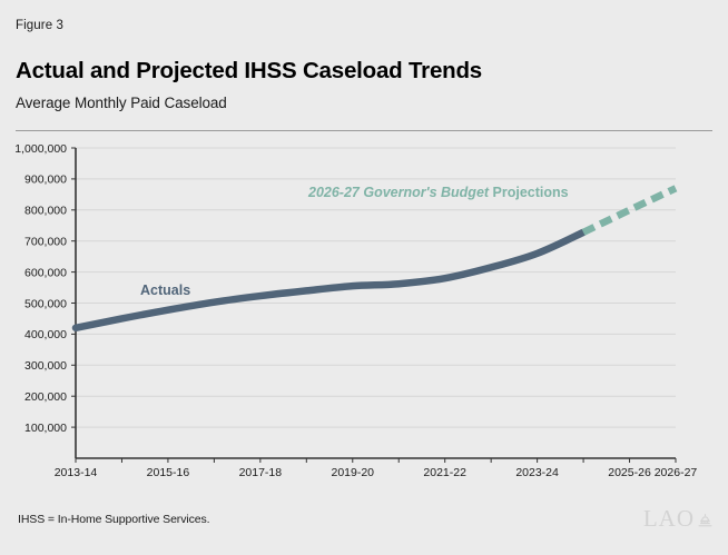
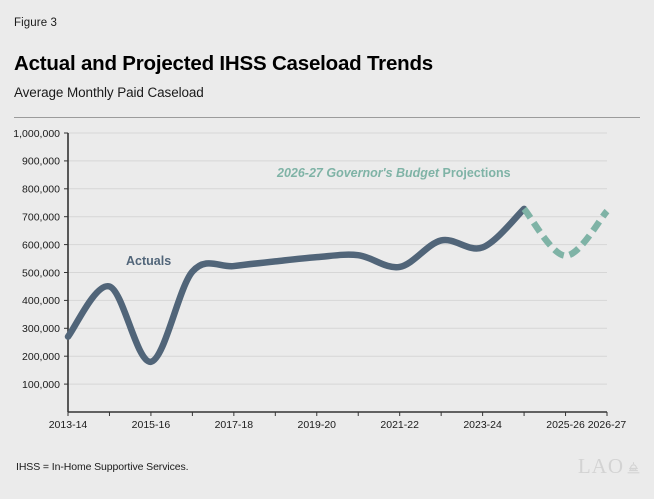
Actuals/2013-14: 420000 -> 270000
Actuals/2015-16: 480000 -> 180000
Actuals/2021-22: 580000 -> 520000
Actuals/2023-24: 660000 -> 590000
2026-27 Governor's Budget Projections/2025-26: 800000 -> 560000
2026-27 Governor's Budget Projections/2026-27: 870000 -> 720000
